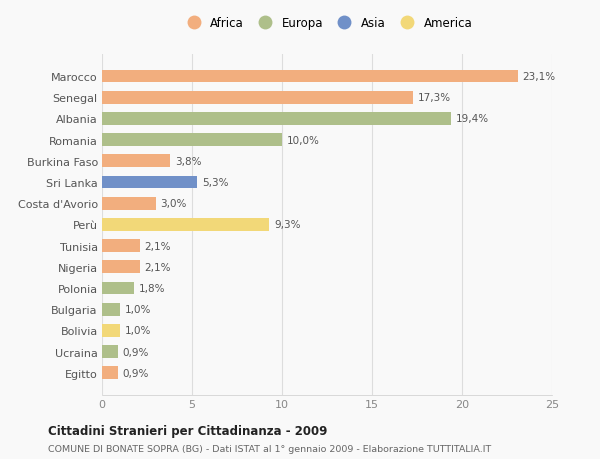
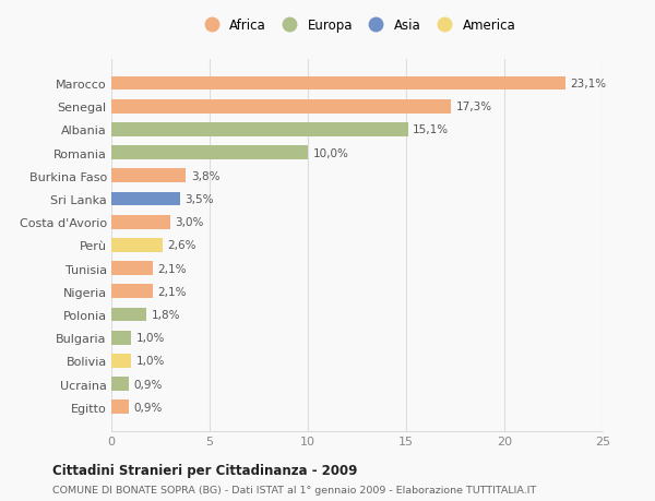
Albania: 19,4% -> 15,1%
Sri Lanka: 5,3% -> 3,5%
Perù: 9,3% -> 2,6%
